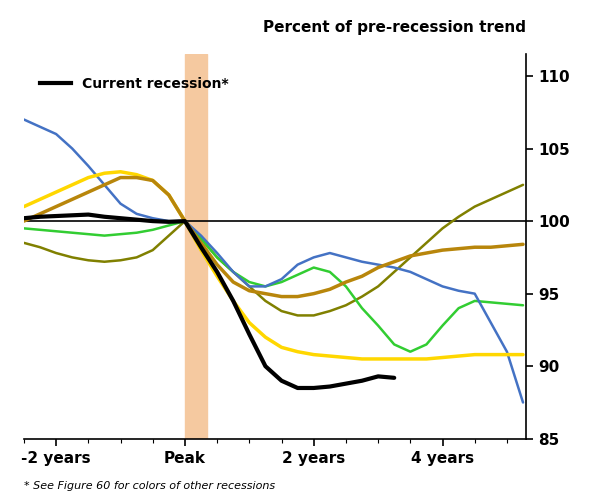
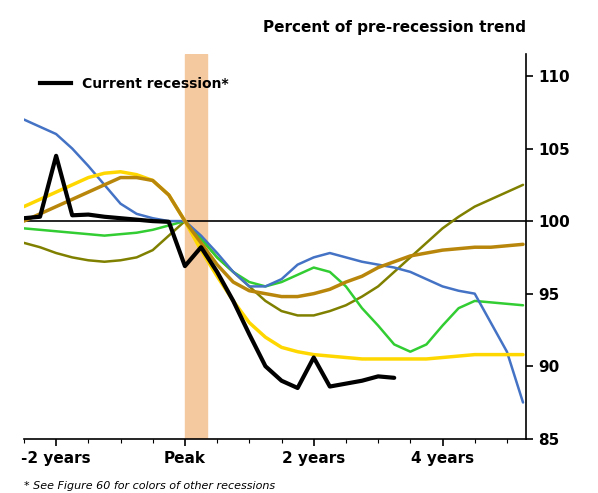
Current recession*/-2 years: 100.3 -> 104.5
Current recession*/Peak: 100.0 -> 96.9
Current recession*/2 years: 88.5 -> 90.6
